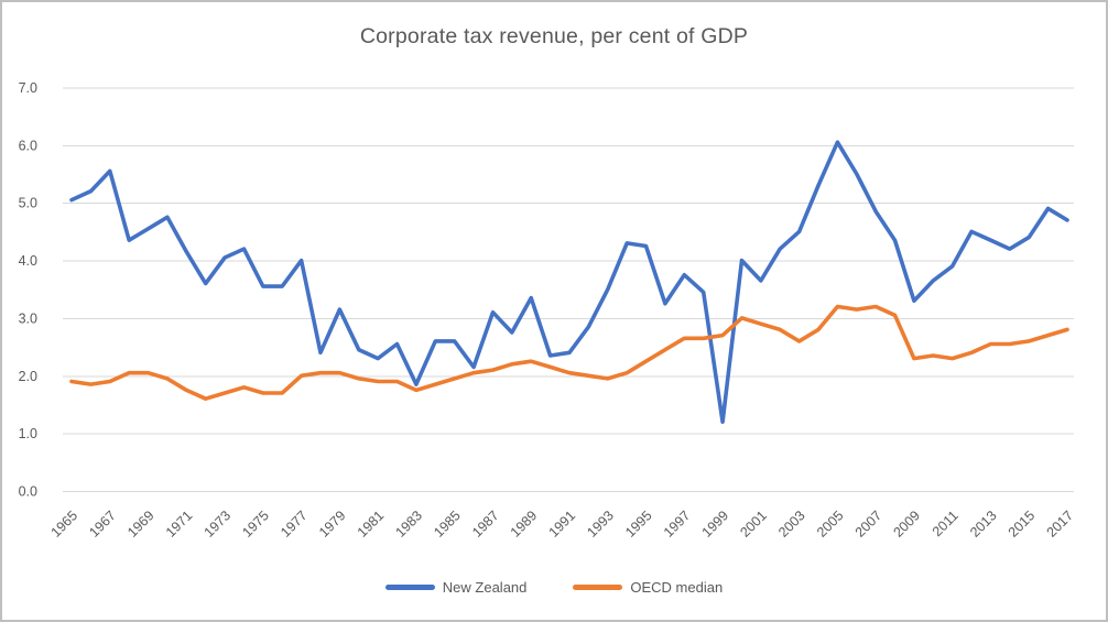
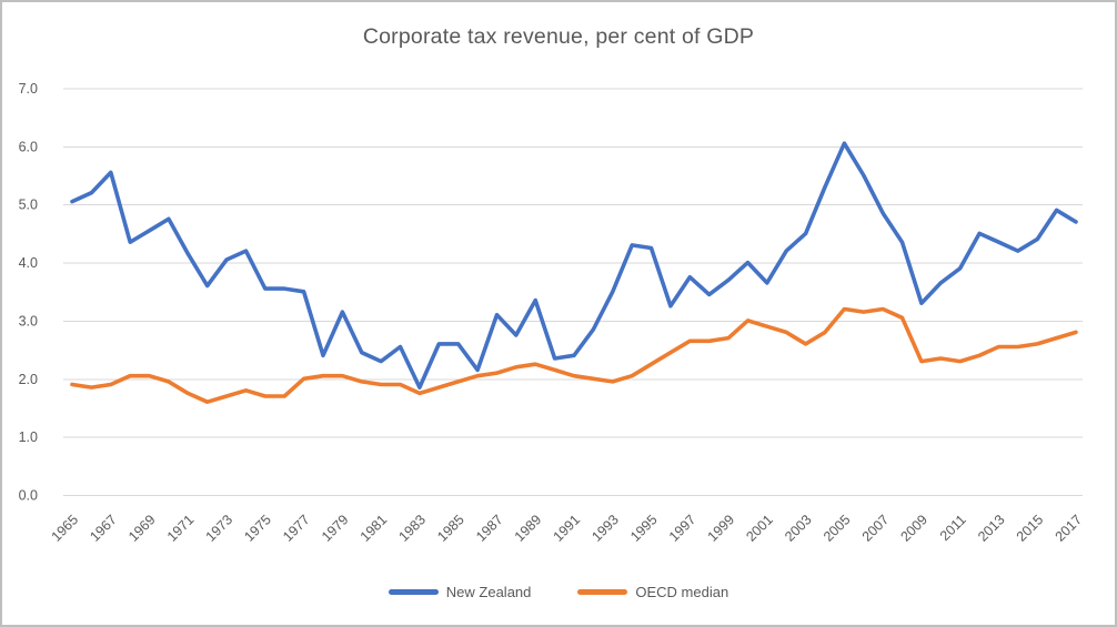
New Zealand/1977: 4.0 -> 3.5
New Zealand/1999: 1.2 -> 3.7
